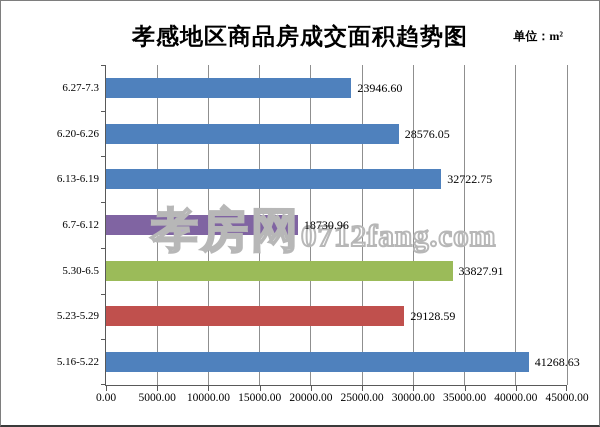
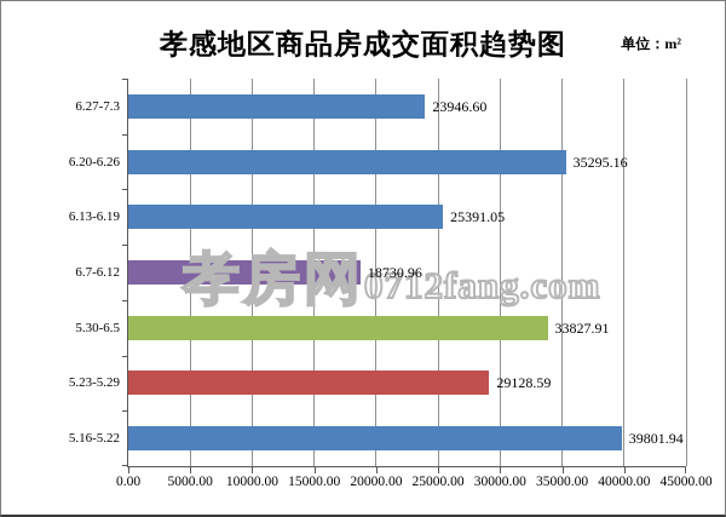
6.20-6.26: 28576.05 -> 35295.16
6.13-6.19: 32722.75 -> 25391.05
5.16-5.22: 41268.63 -> 39801.94
